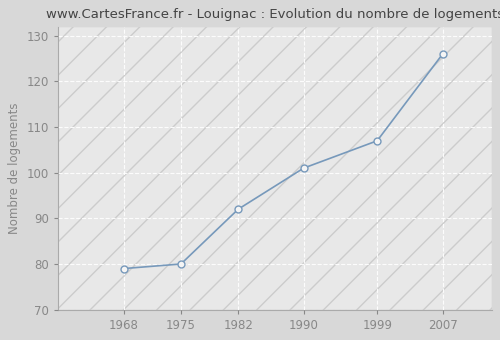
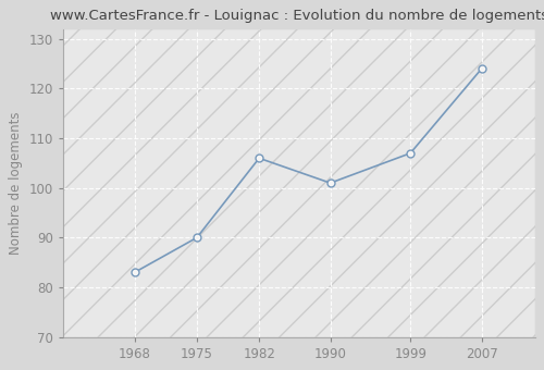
1968: 79 -> 83
1975: 80 -> 90
1982: 92 -> 106
2007: 126 -> 124
